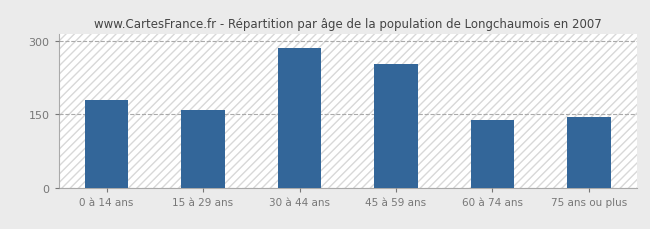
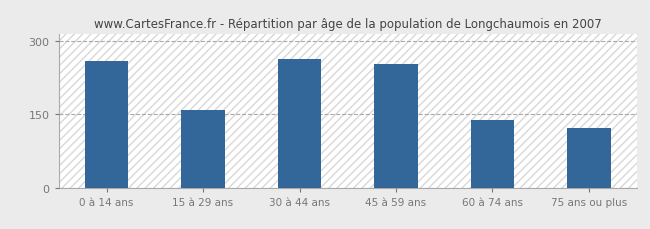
0 à 14 ans: 180 -> 258
30 à 44 ans: 285 -> 263
75 ans ou plus: 145 -> 122
